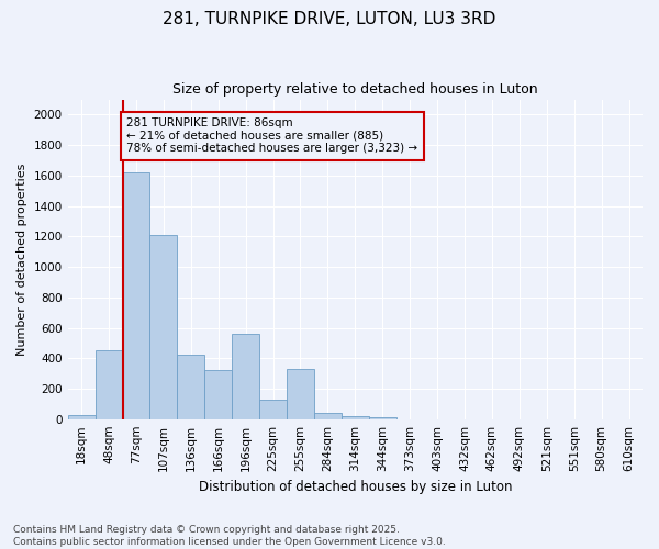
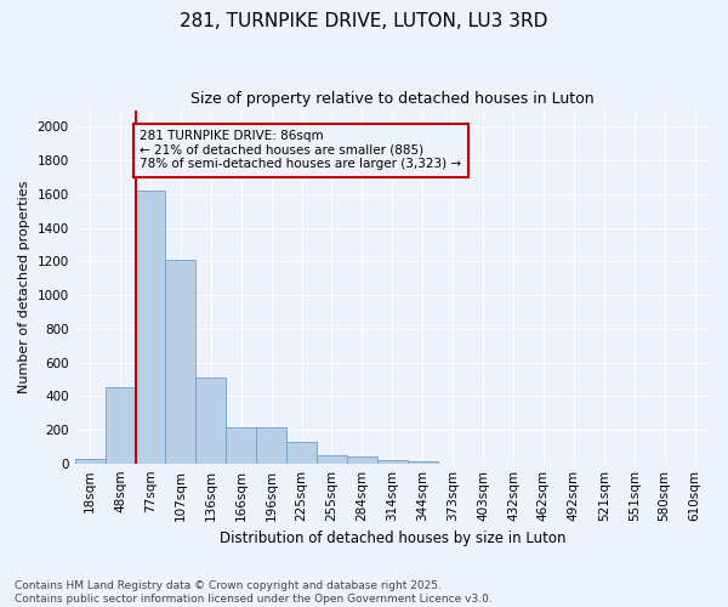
136sqm: 420 -> 510
166sqm: 320 -> 220
196sqm: 560 -> 220
255sqm: 330 -> 40
